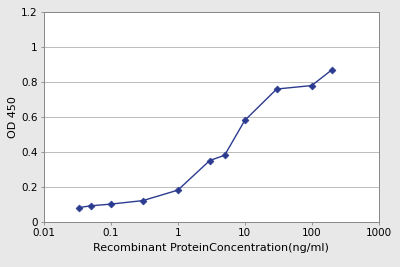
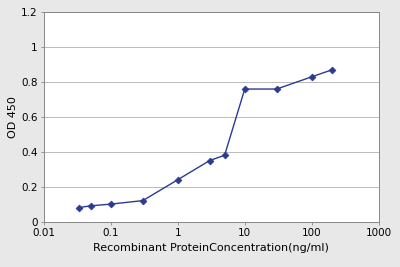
1: 0.18 -> 0.24
10: 0.58 -> 0.76
100: 0.78 -> 0.83
